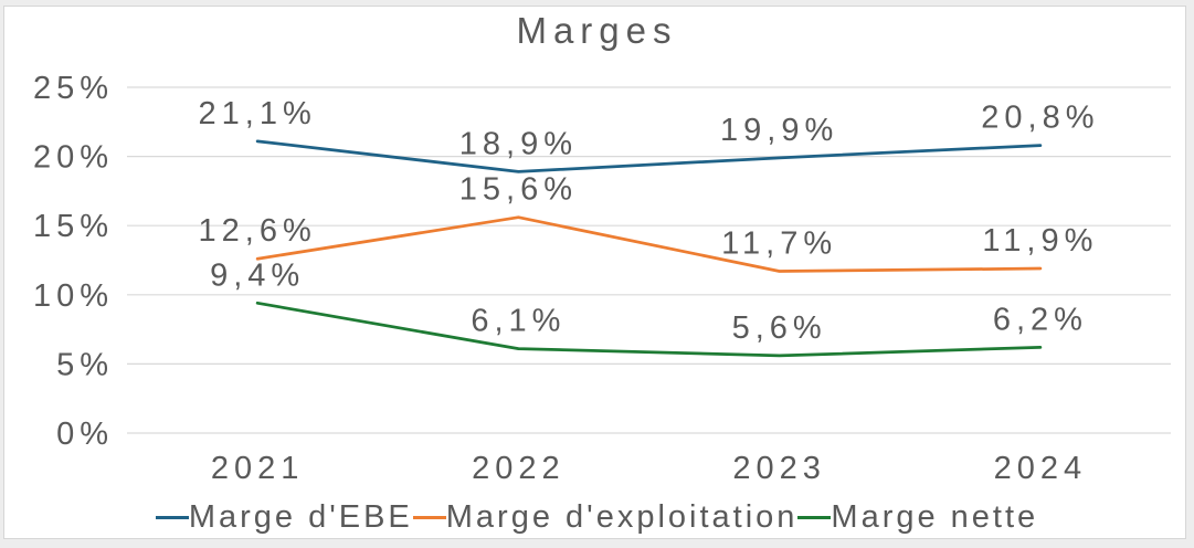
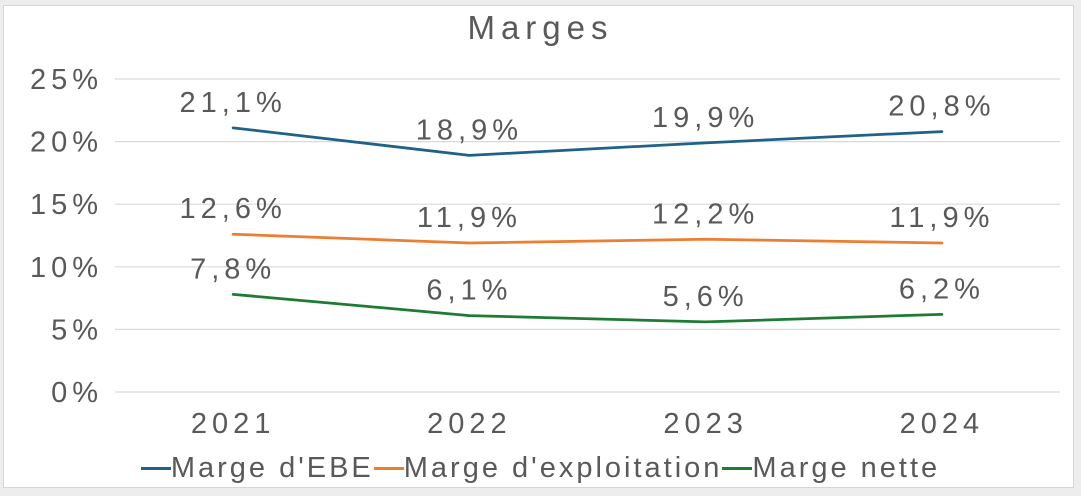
Marge nette/2021: 9,4% -> 7,8%
Marge d'exploitation/2022: 15,6% -> 11,9%
Marge d'exploitation/2023: 11,7% -> 12,2%
